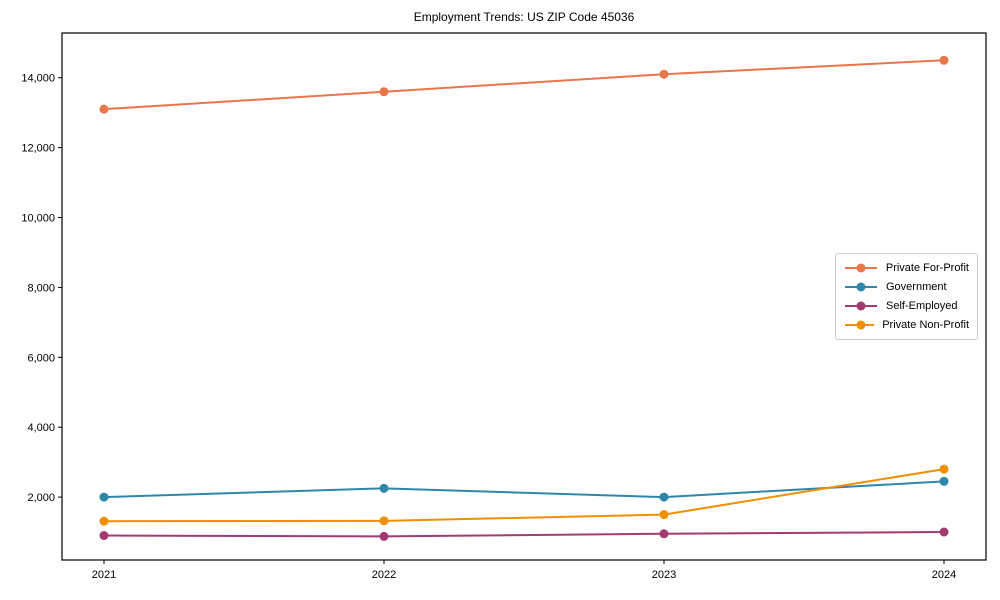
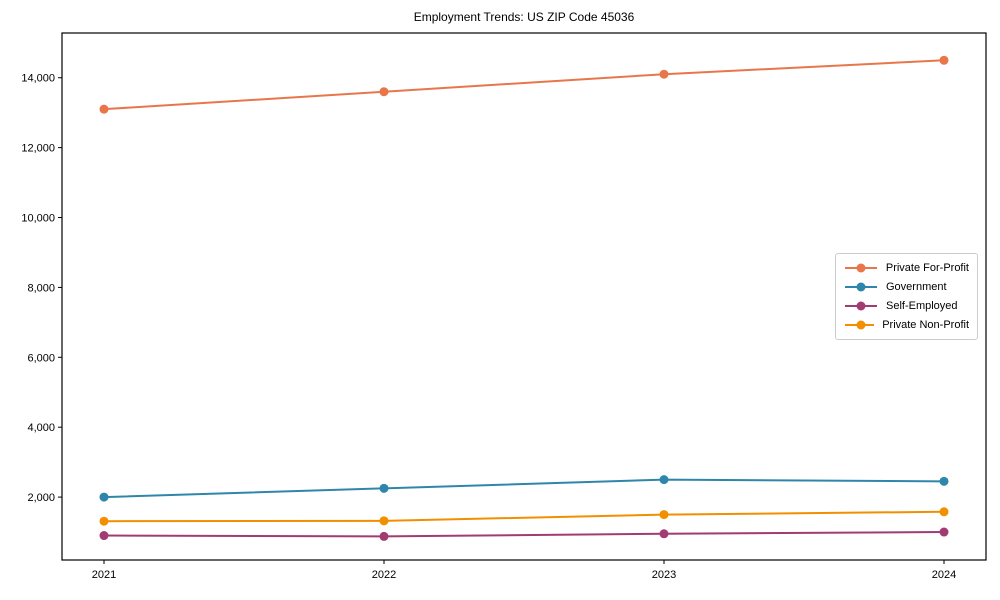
Government/2023: 2000 -> 2500
Private Non-Profit/2024: 2800 -> 1600
